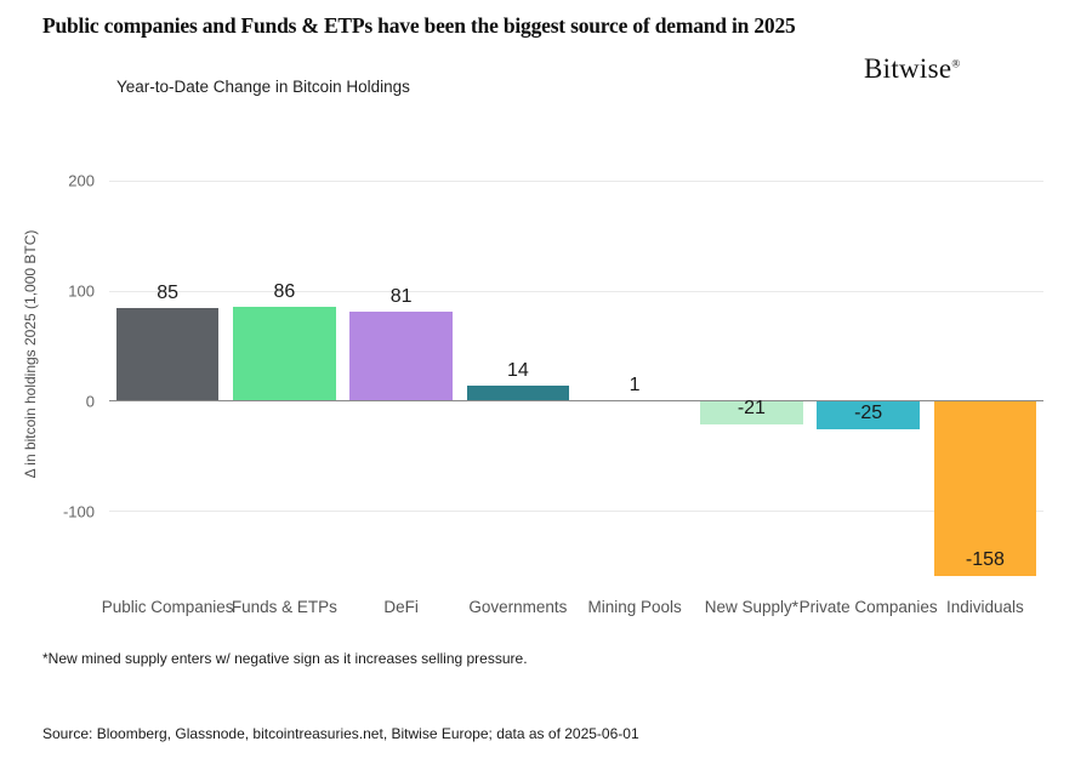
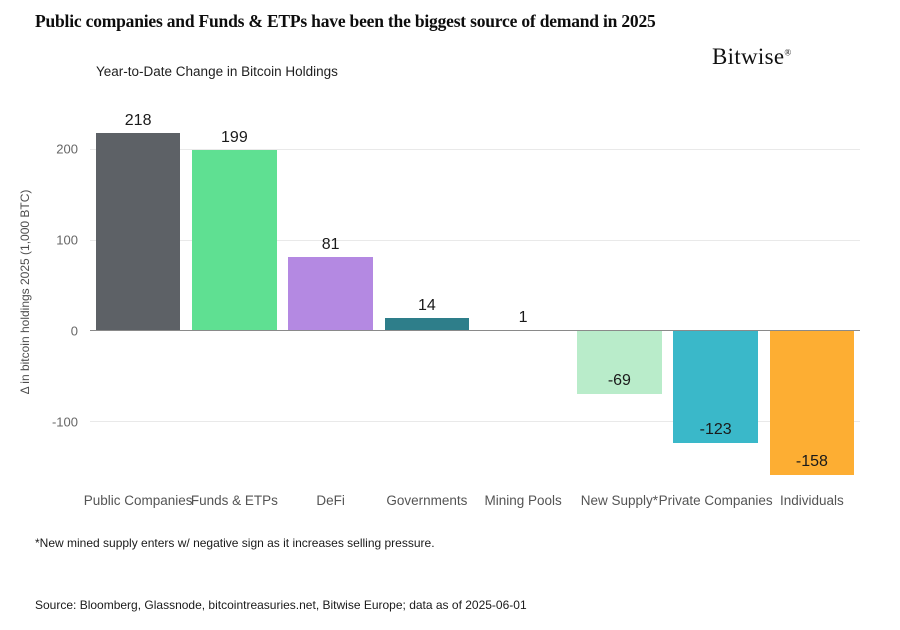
Public Companies: 85 -> 218
Funds & ETPs: 86 -> 199
New Supply*: -21 -> -69
Private Companies: -25 -> -123
